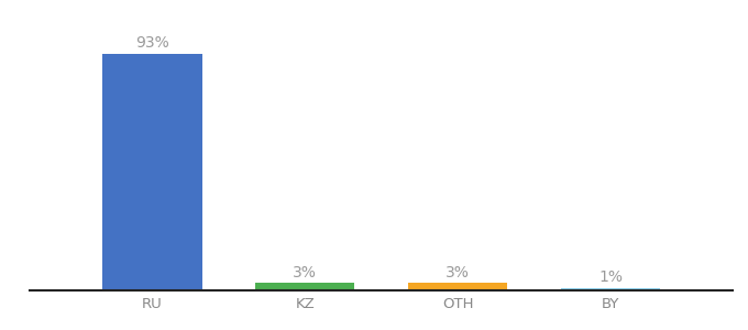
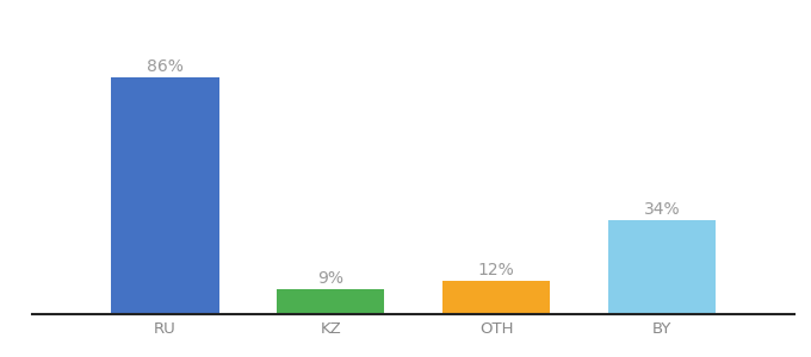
RU: 93% -> 86%
KZ: 3% -> 9%
OTH: 3% -> 12%
BY: 1% -> 34%
